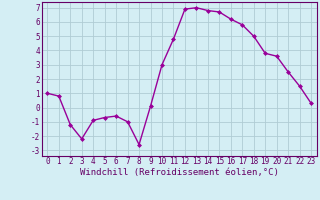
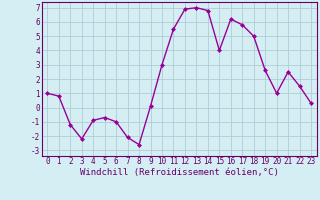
6: -0.6 -> -1.0
7: -1.0 -> -2.1
11: 4.8 -> 5.5
15: 6.7 -> 4.0
19: 3.8 -> 2.6
20: 3.6 -> 1.0
